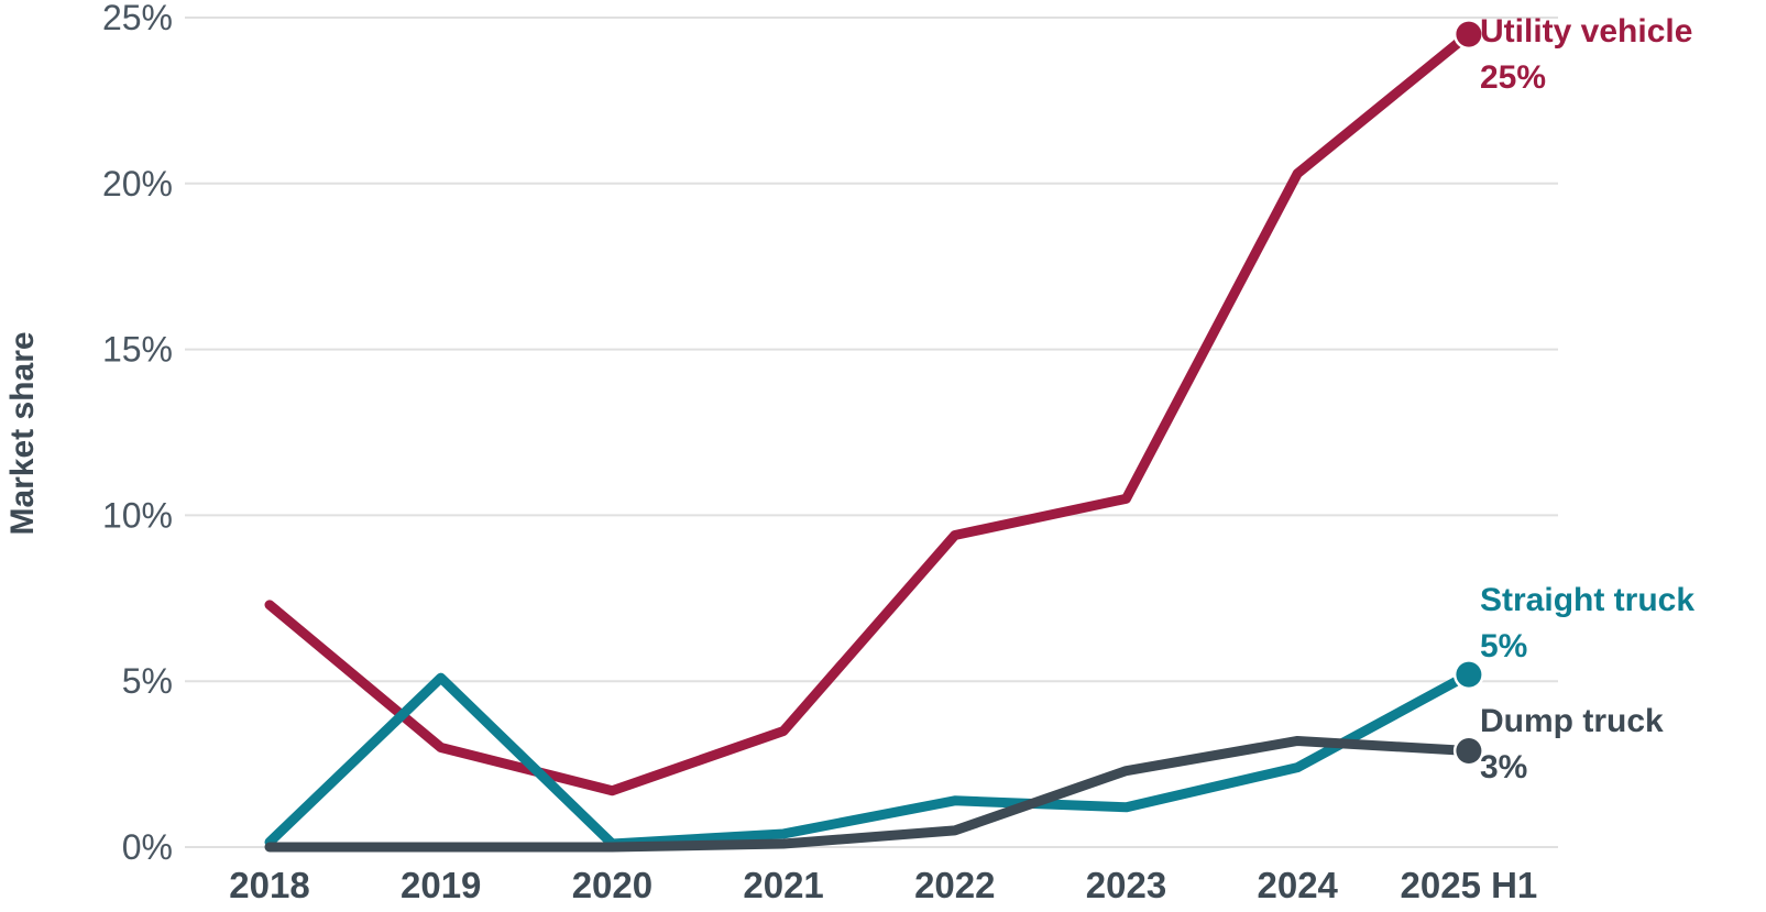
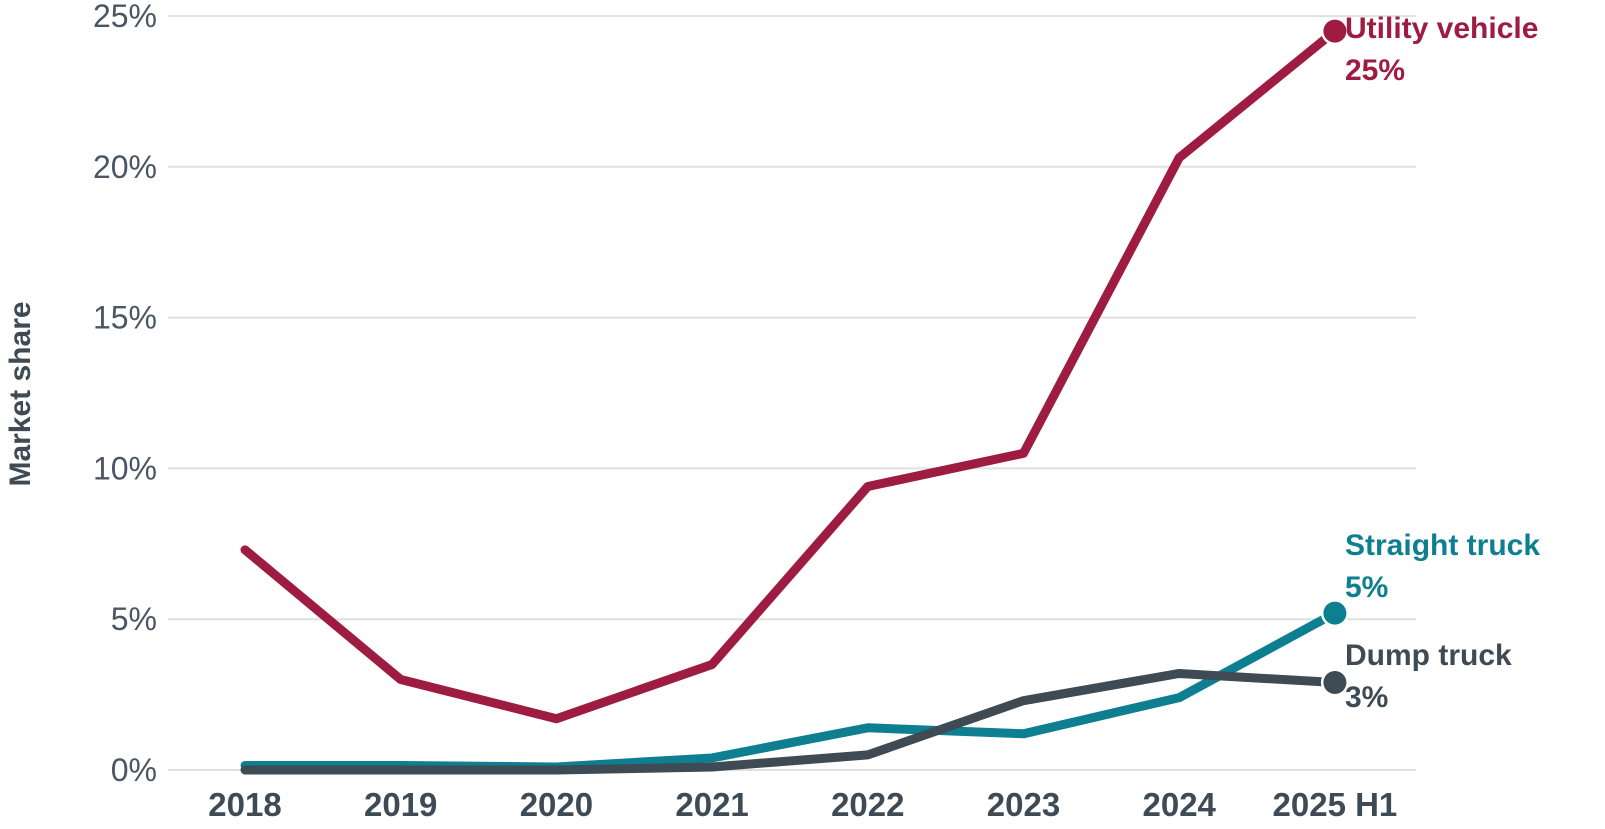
Straight truck/2019: 5.1% -> 0.1%
